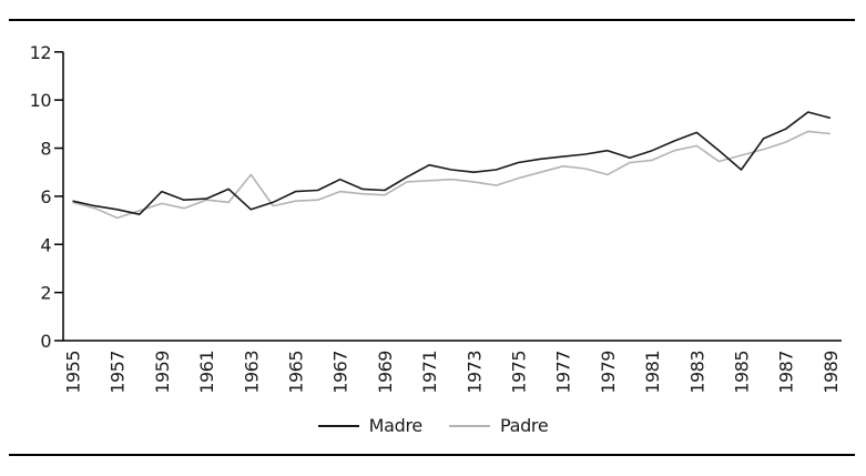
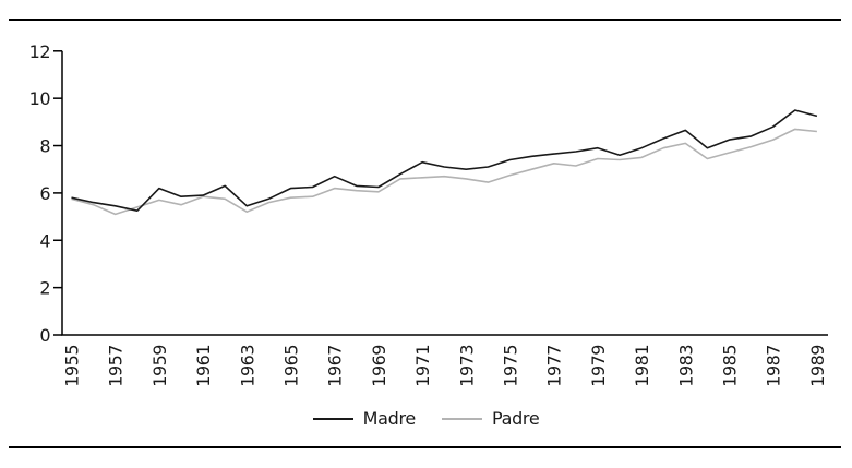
Padre/1963: 6.9 -> 5.2
Padre/1979: 6.9 -> 7.5
Madre/1985: 7.1 -> 8.2
